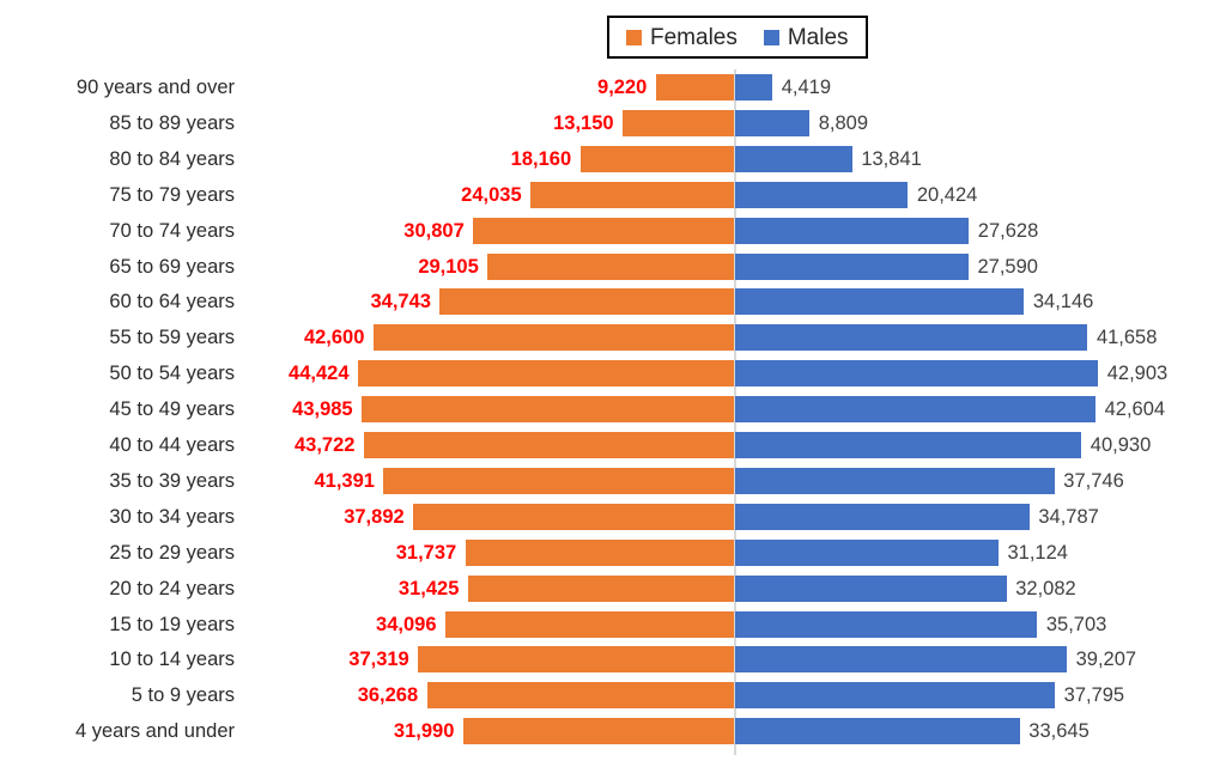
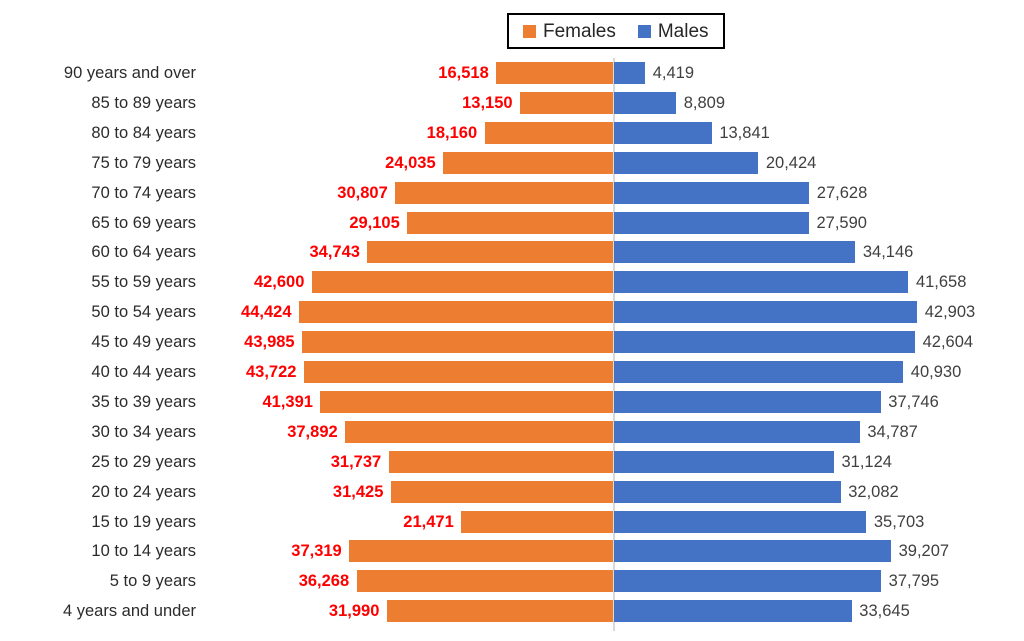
Females/90 years and over: 9,220 -> 16,518
Females/15 to 19 years: 34,096 -> 21,471
